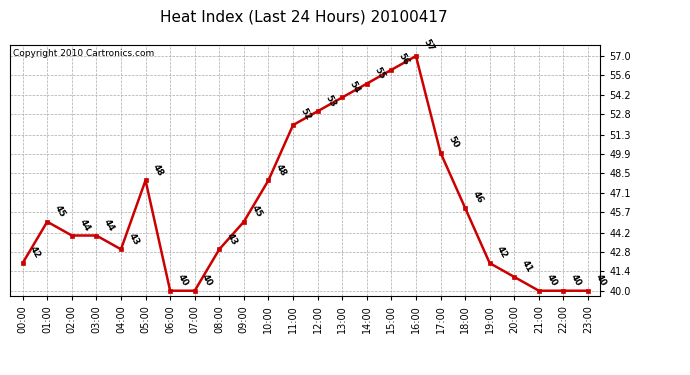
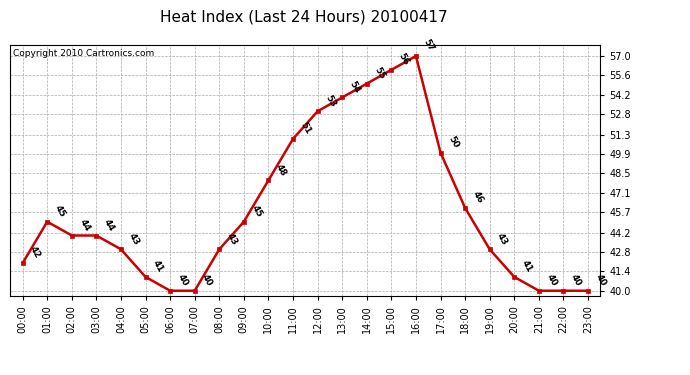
05:00: 48 -> 41
11:00: 52 -> 51
19:00: 42 -> 43
